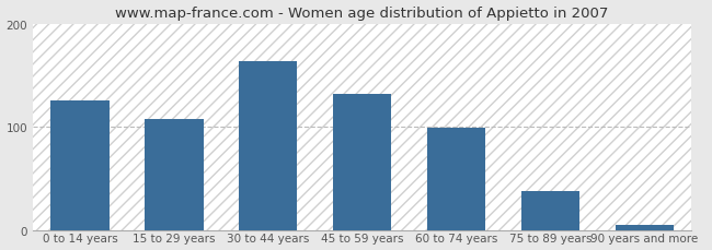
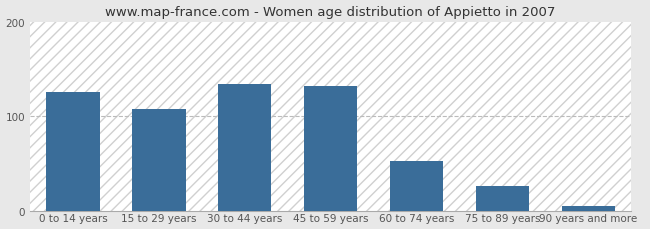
30 to 44 years: 163 -> 134
60 to 74 years: 99 -> 52
75 to 89 years: 38 -> 26
